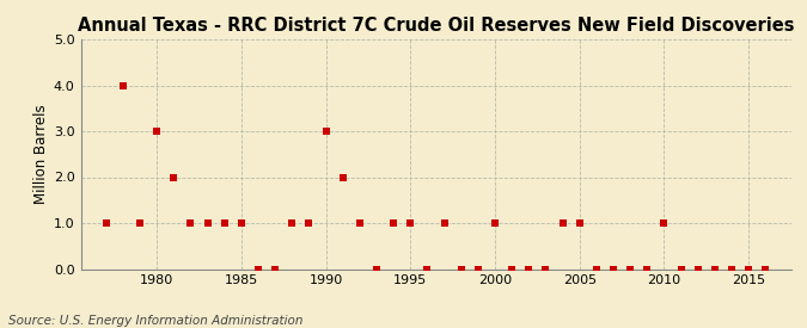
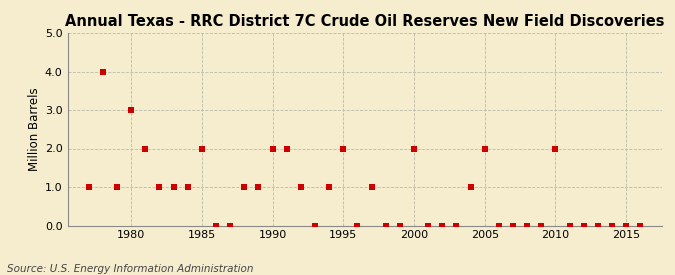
1985: 1 -> 2
1990: 3 -> 2
1995: 1 -> 2
2000: 1 -> 2
2005: 1 -> 2
2010: 1 -> 2
